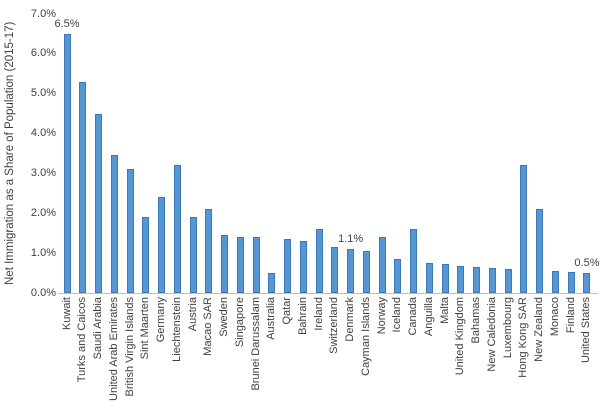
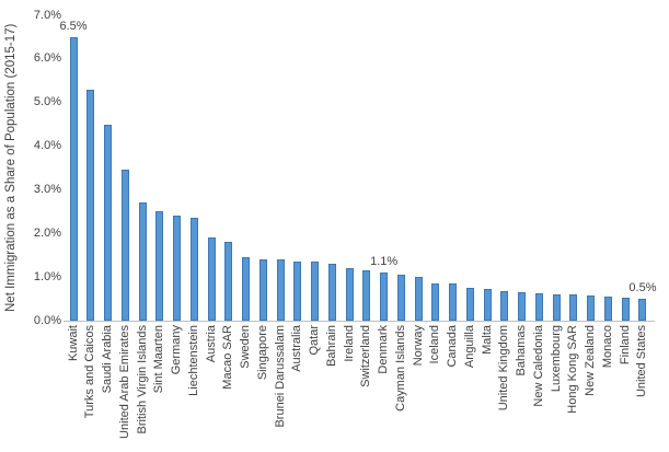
British Virgin Islands: 3.1% -> 2.7%
Sint Maarten: 1.9% -> 2.5%
Liechtenstein: 3.2% -> 2.4%
Macao SAR: 2.1% -> 1.8%
Australia: 0.5% -> 1.4%
Ireland: 1.6% -> 1.2%
Norway: 1.4% -> 1.0%
Canada: 1.6% -> 0.8%
Hong Kong SAR: 3.2% -> 0.6%
New Zealand: 2.1% -> 0.6%
